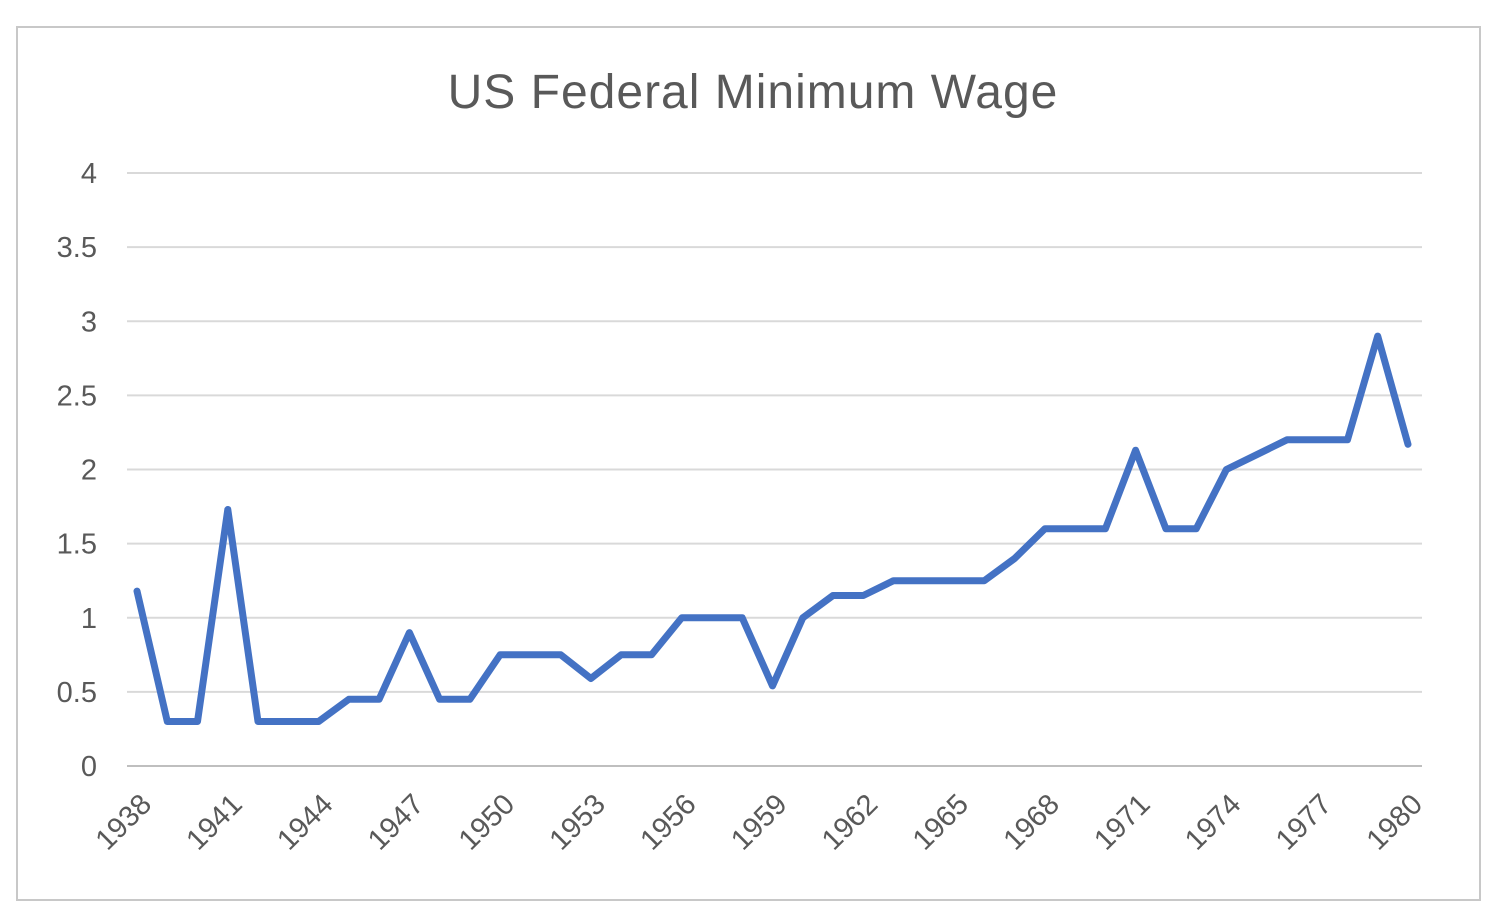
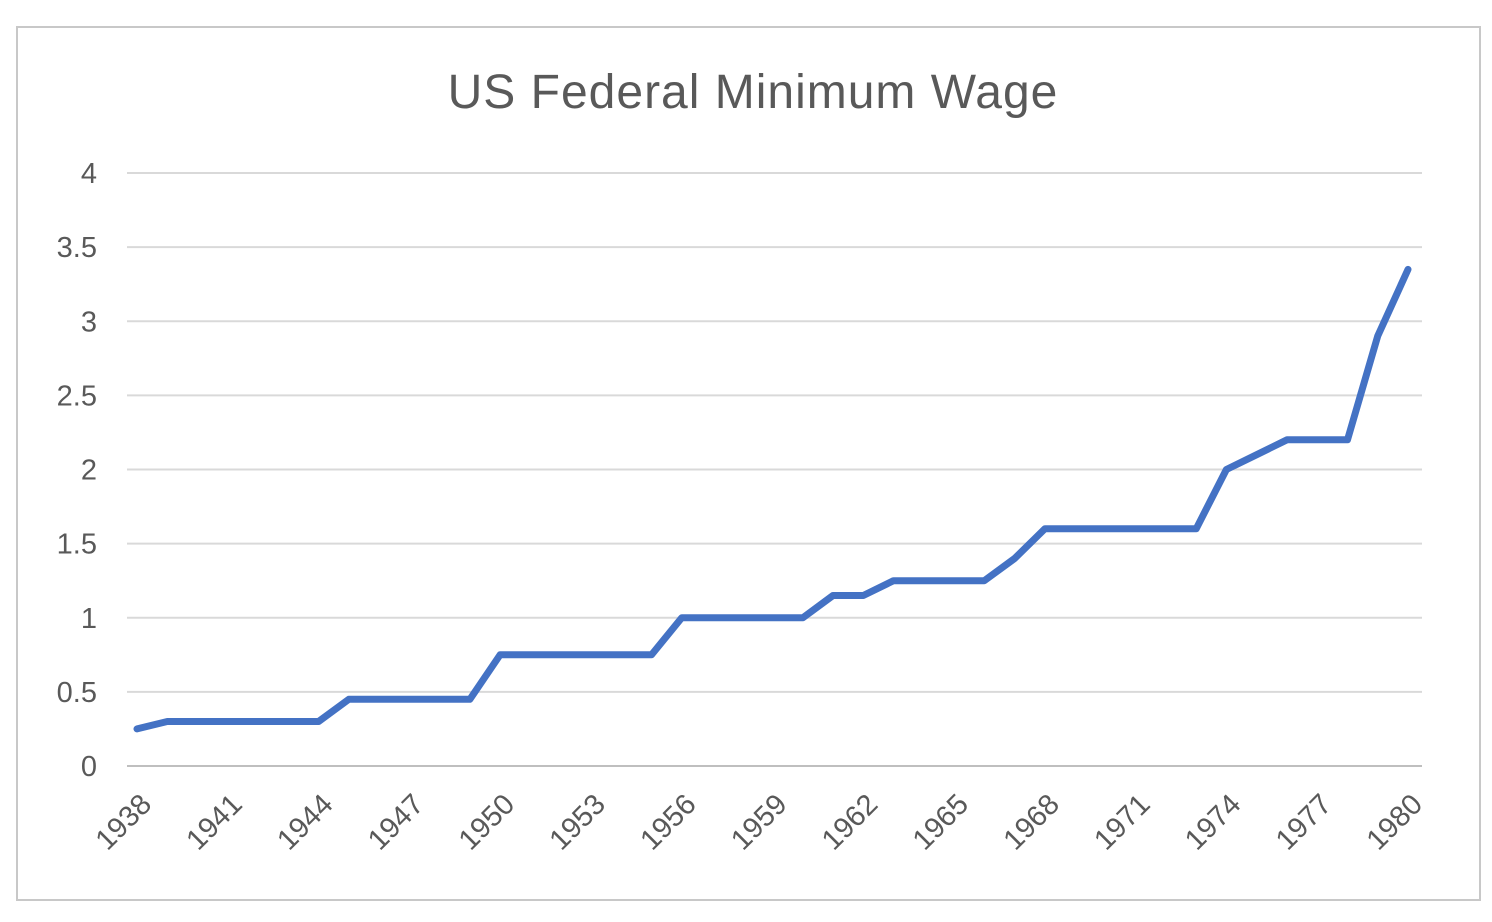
1938: 1.18 -> 0.25
1941: 1.73 -> 0.30
1947: 0.90 -> 0.45
1953: 0.59 -> 0.75
1959: 0.54 -> 1.00
1971: 2.13 -> 1.60
1980: 2.17 -> 3.35
